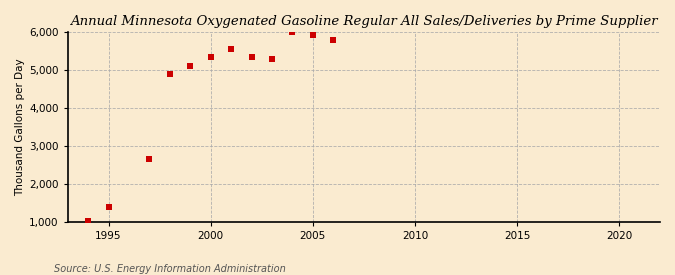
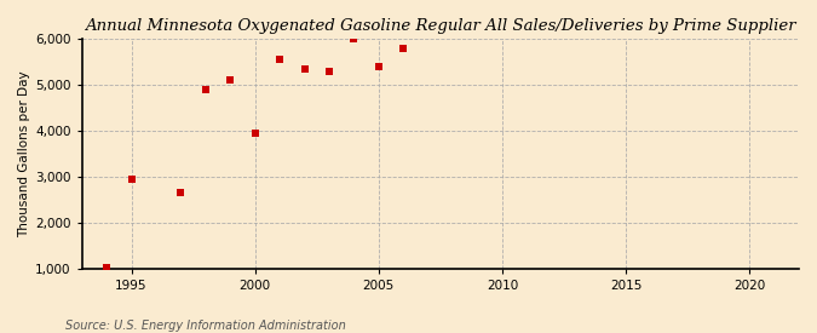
1995: 1,380 -> 2,950
2000: 5,350 -> 3,950
2005: 5,910 -> 5,400
